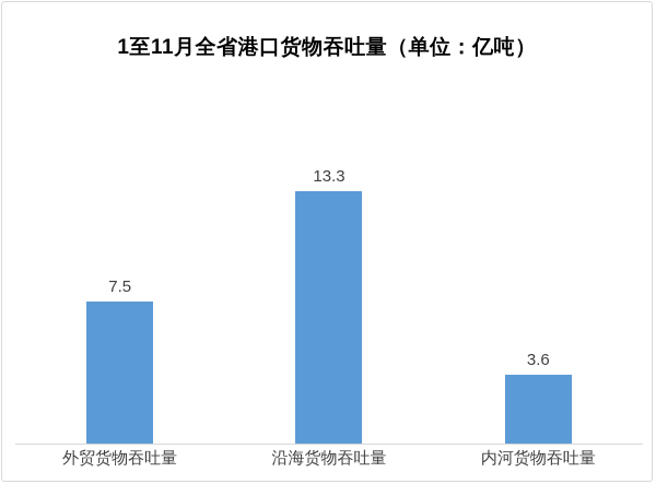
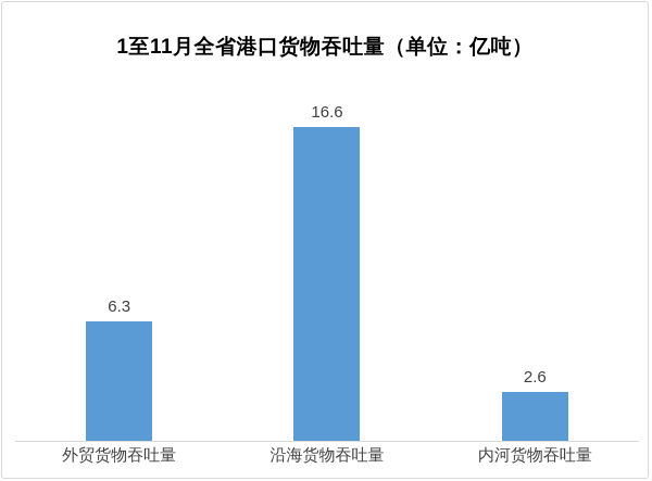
外贸货物吞吐量: 7.5 -> 6.3
沿海货物吞吐量: 13.3 -> 16.6
内河货物吞吐量: 3.6 -> 2.6
